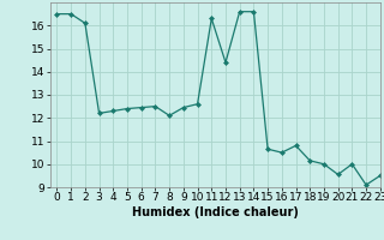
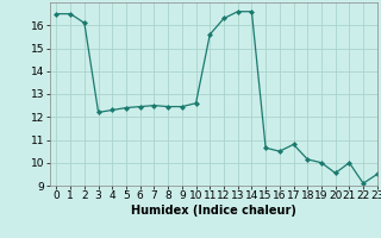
8: 12.1 -> 12.4
11: 16.3 -> 15.6
12: 14.4 -> 16.3
